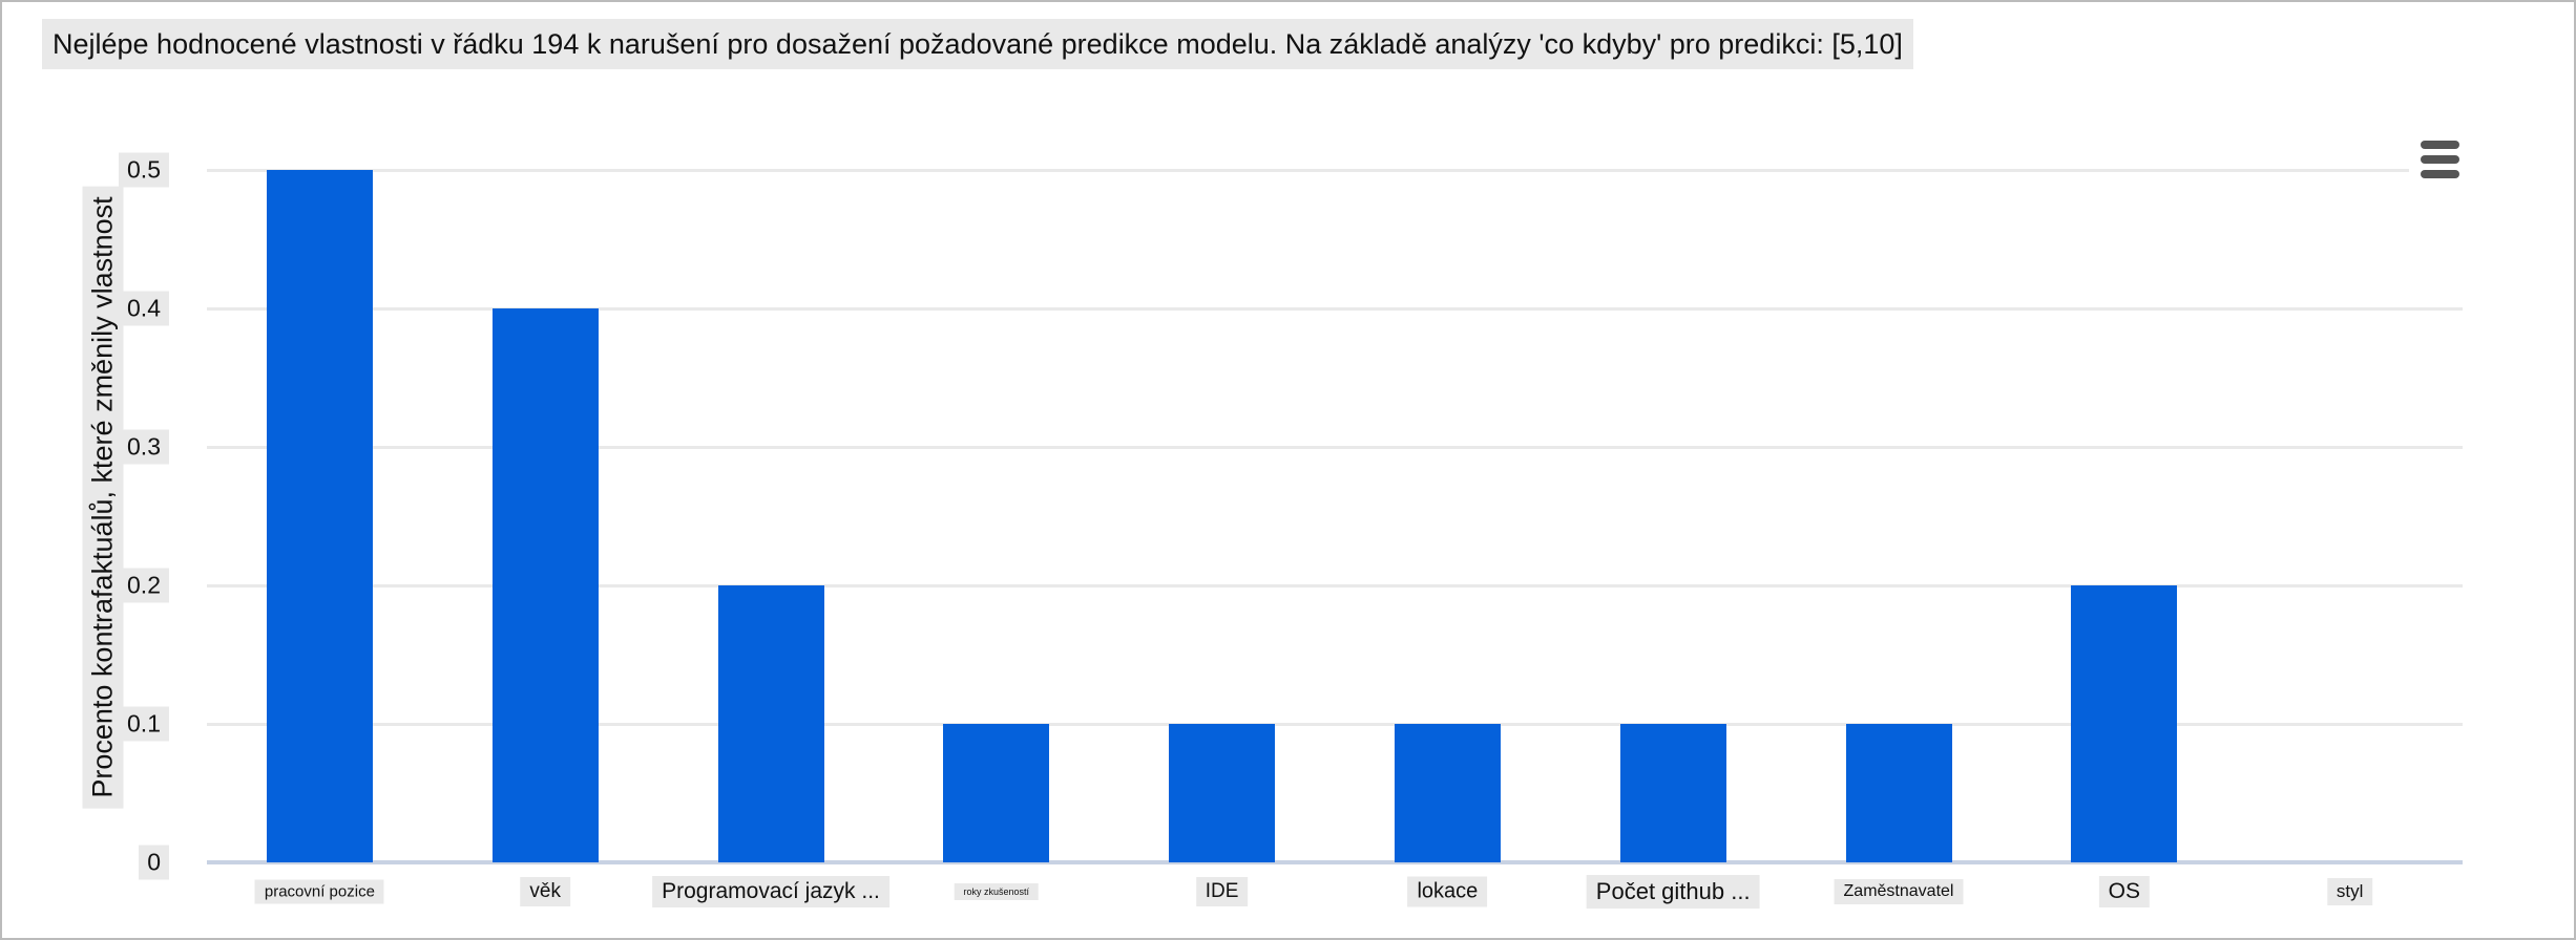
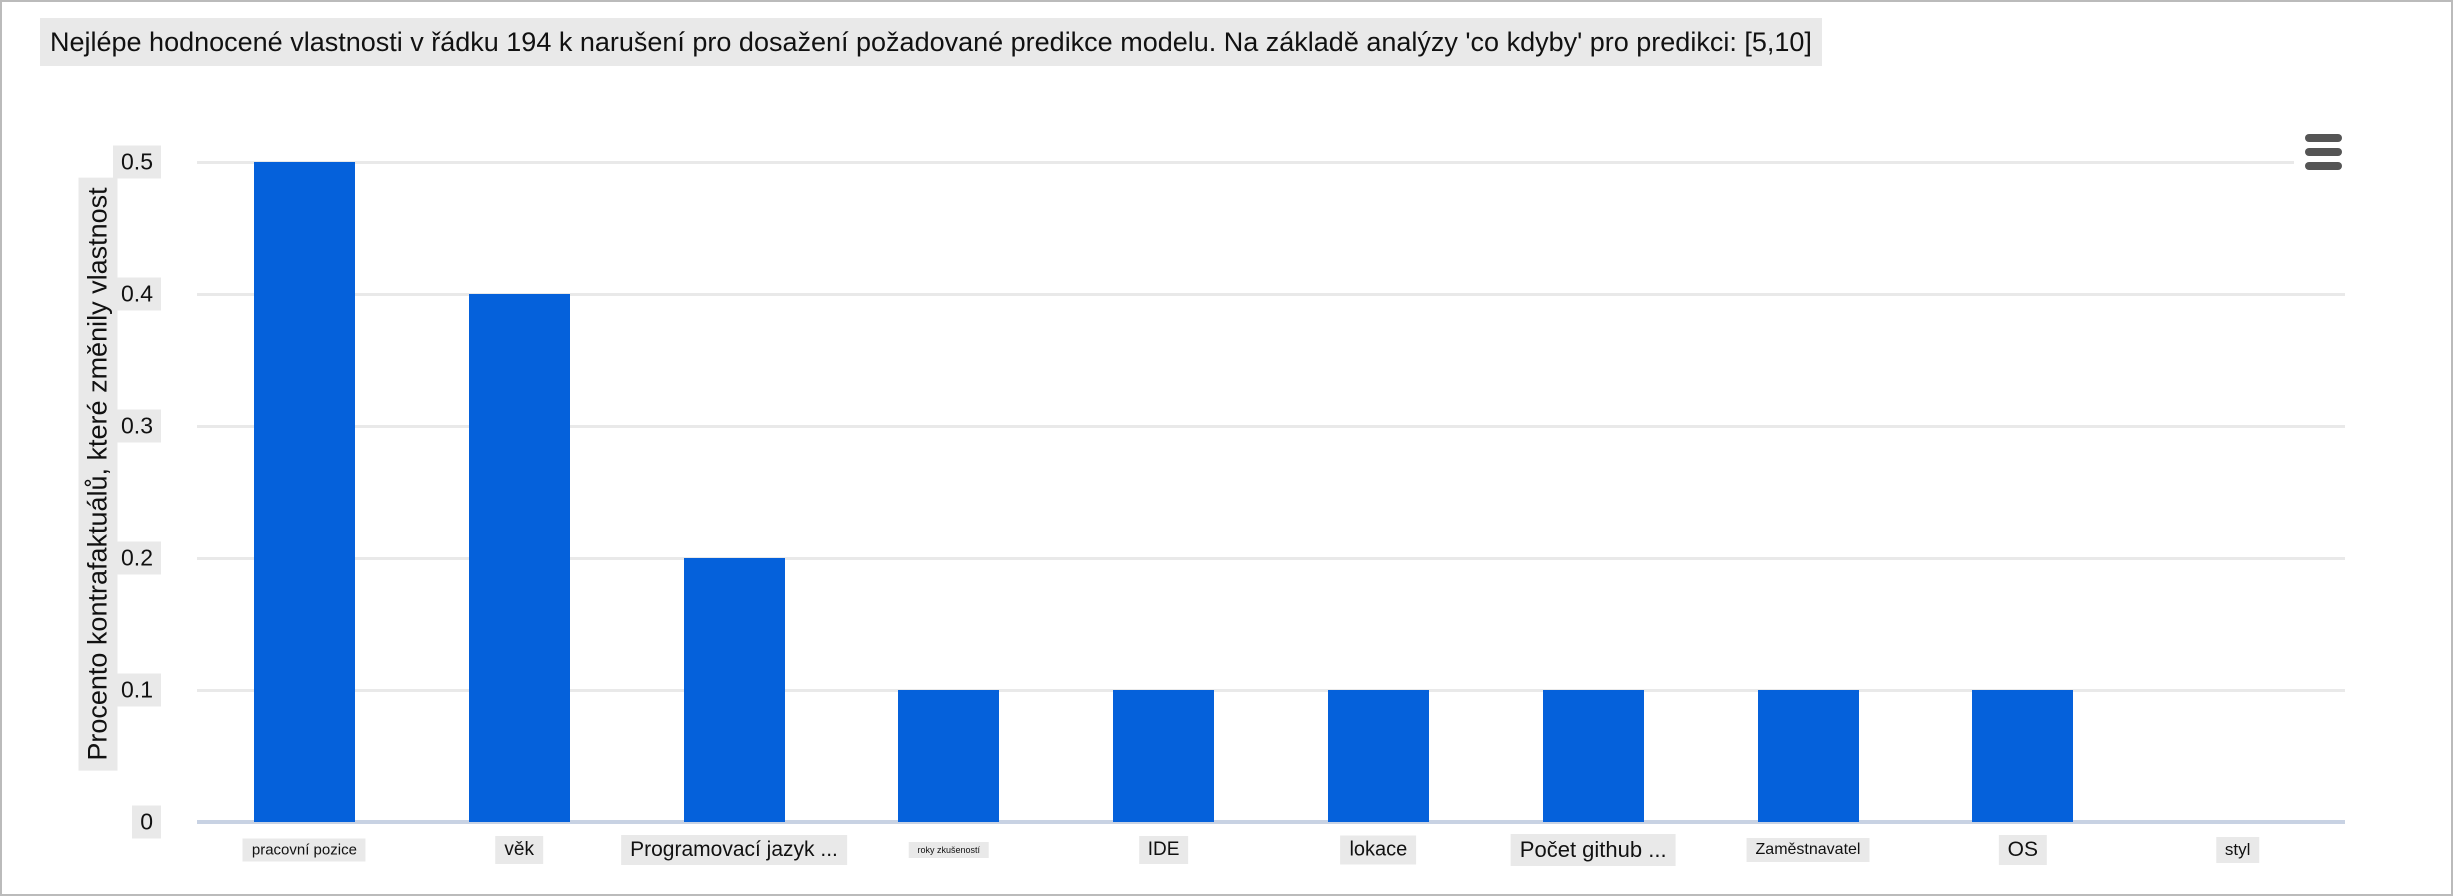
OS: 0.2 -> 0.1
